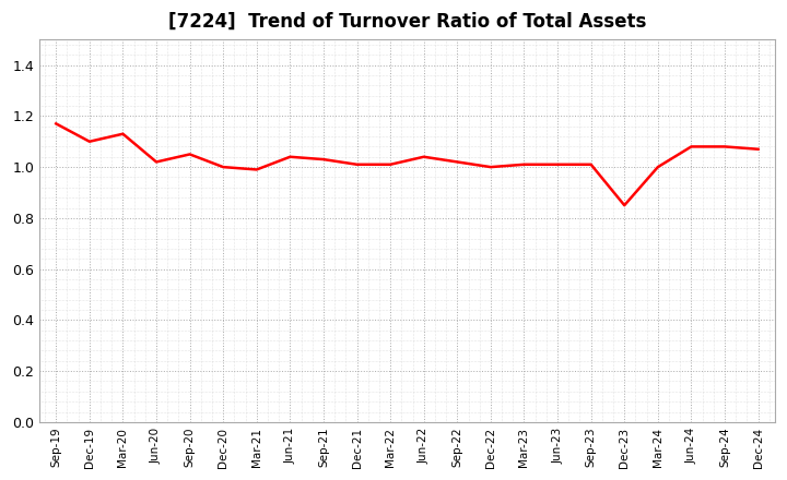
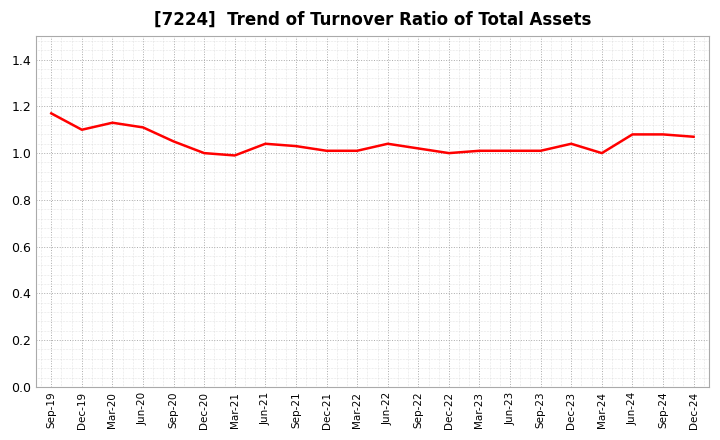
Jun-20: 1.02 -> 1.11
Dec-23: 0.85 -> 1.04
